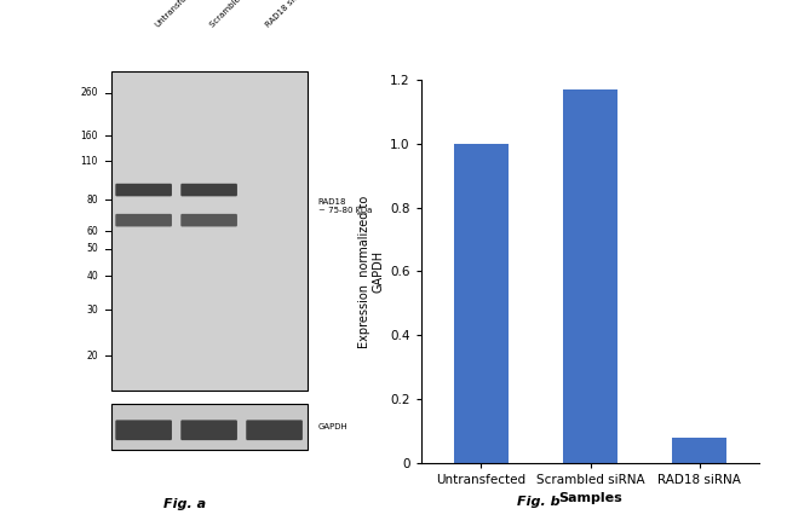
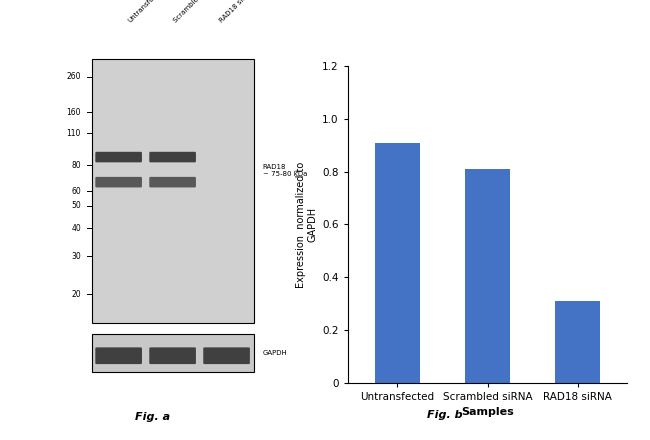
Untransfected: 1.00 -> 0.91
Scrambled siRNA: 1.17 -> 0.81
RAD18 siRNA: 0.08 -> 0.31
